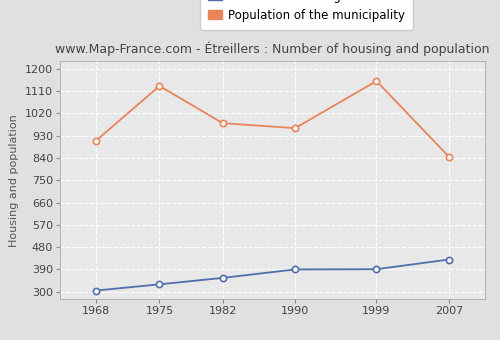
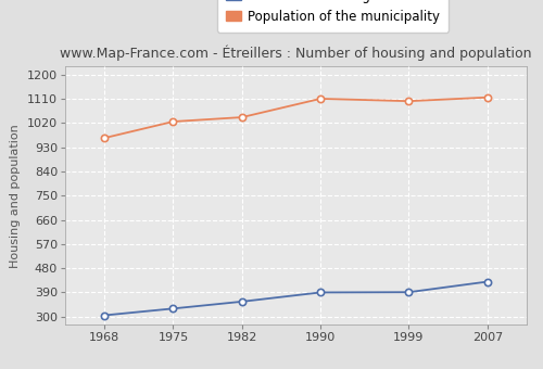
Population of the municipality/1968: 910 -> 964
Population of the municipality/1975: 1130 -> 1025
Population of the municipality/1982: 980 -> 1041
Population of the municipality/1990: 960 -> 1110
Population of the municipality/1999: 1150 -> 1101
Population of the municipality/2007: 845 -> 1115
